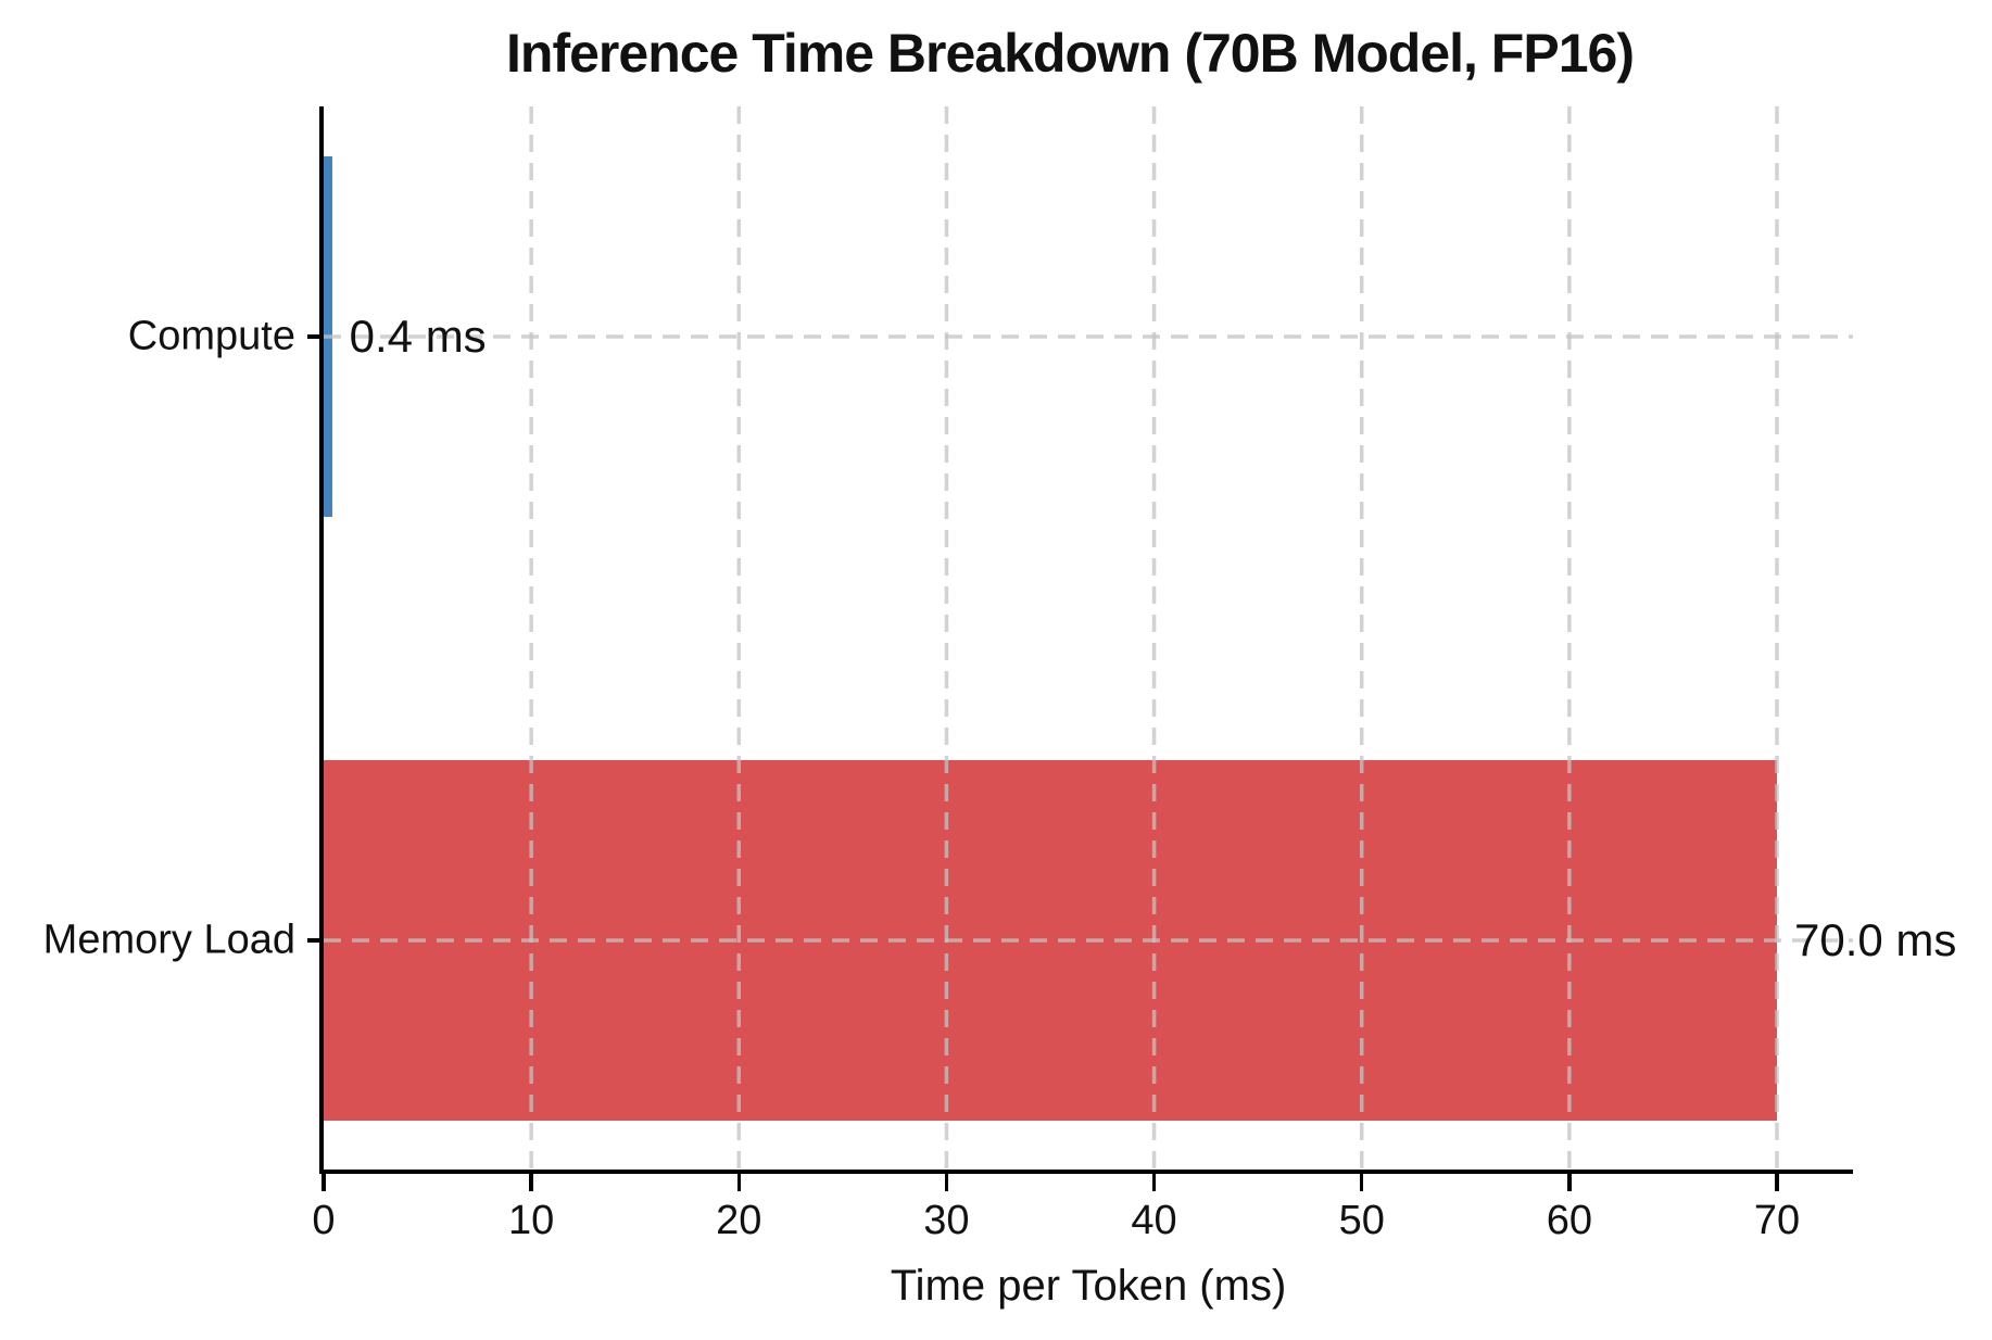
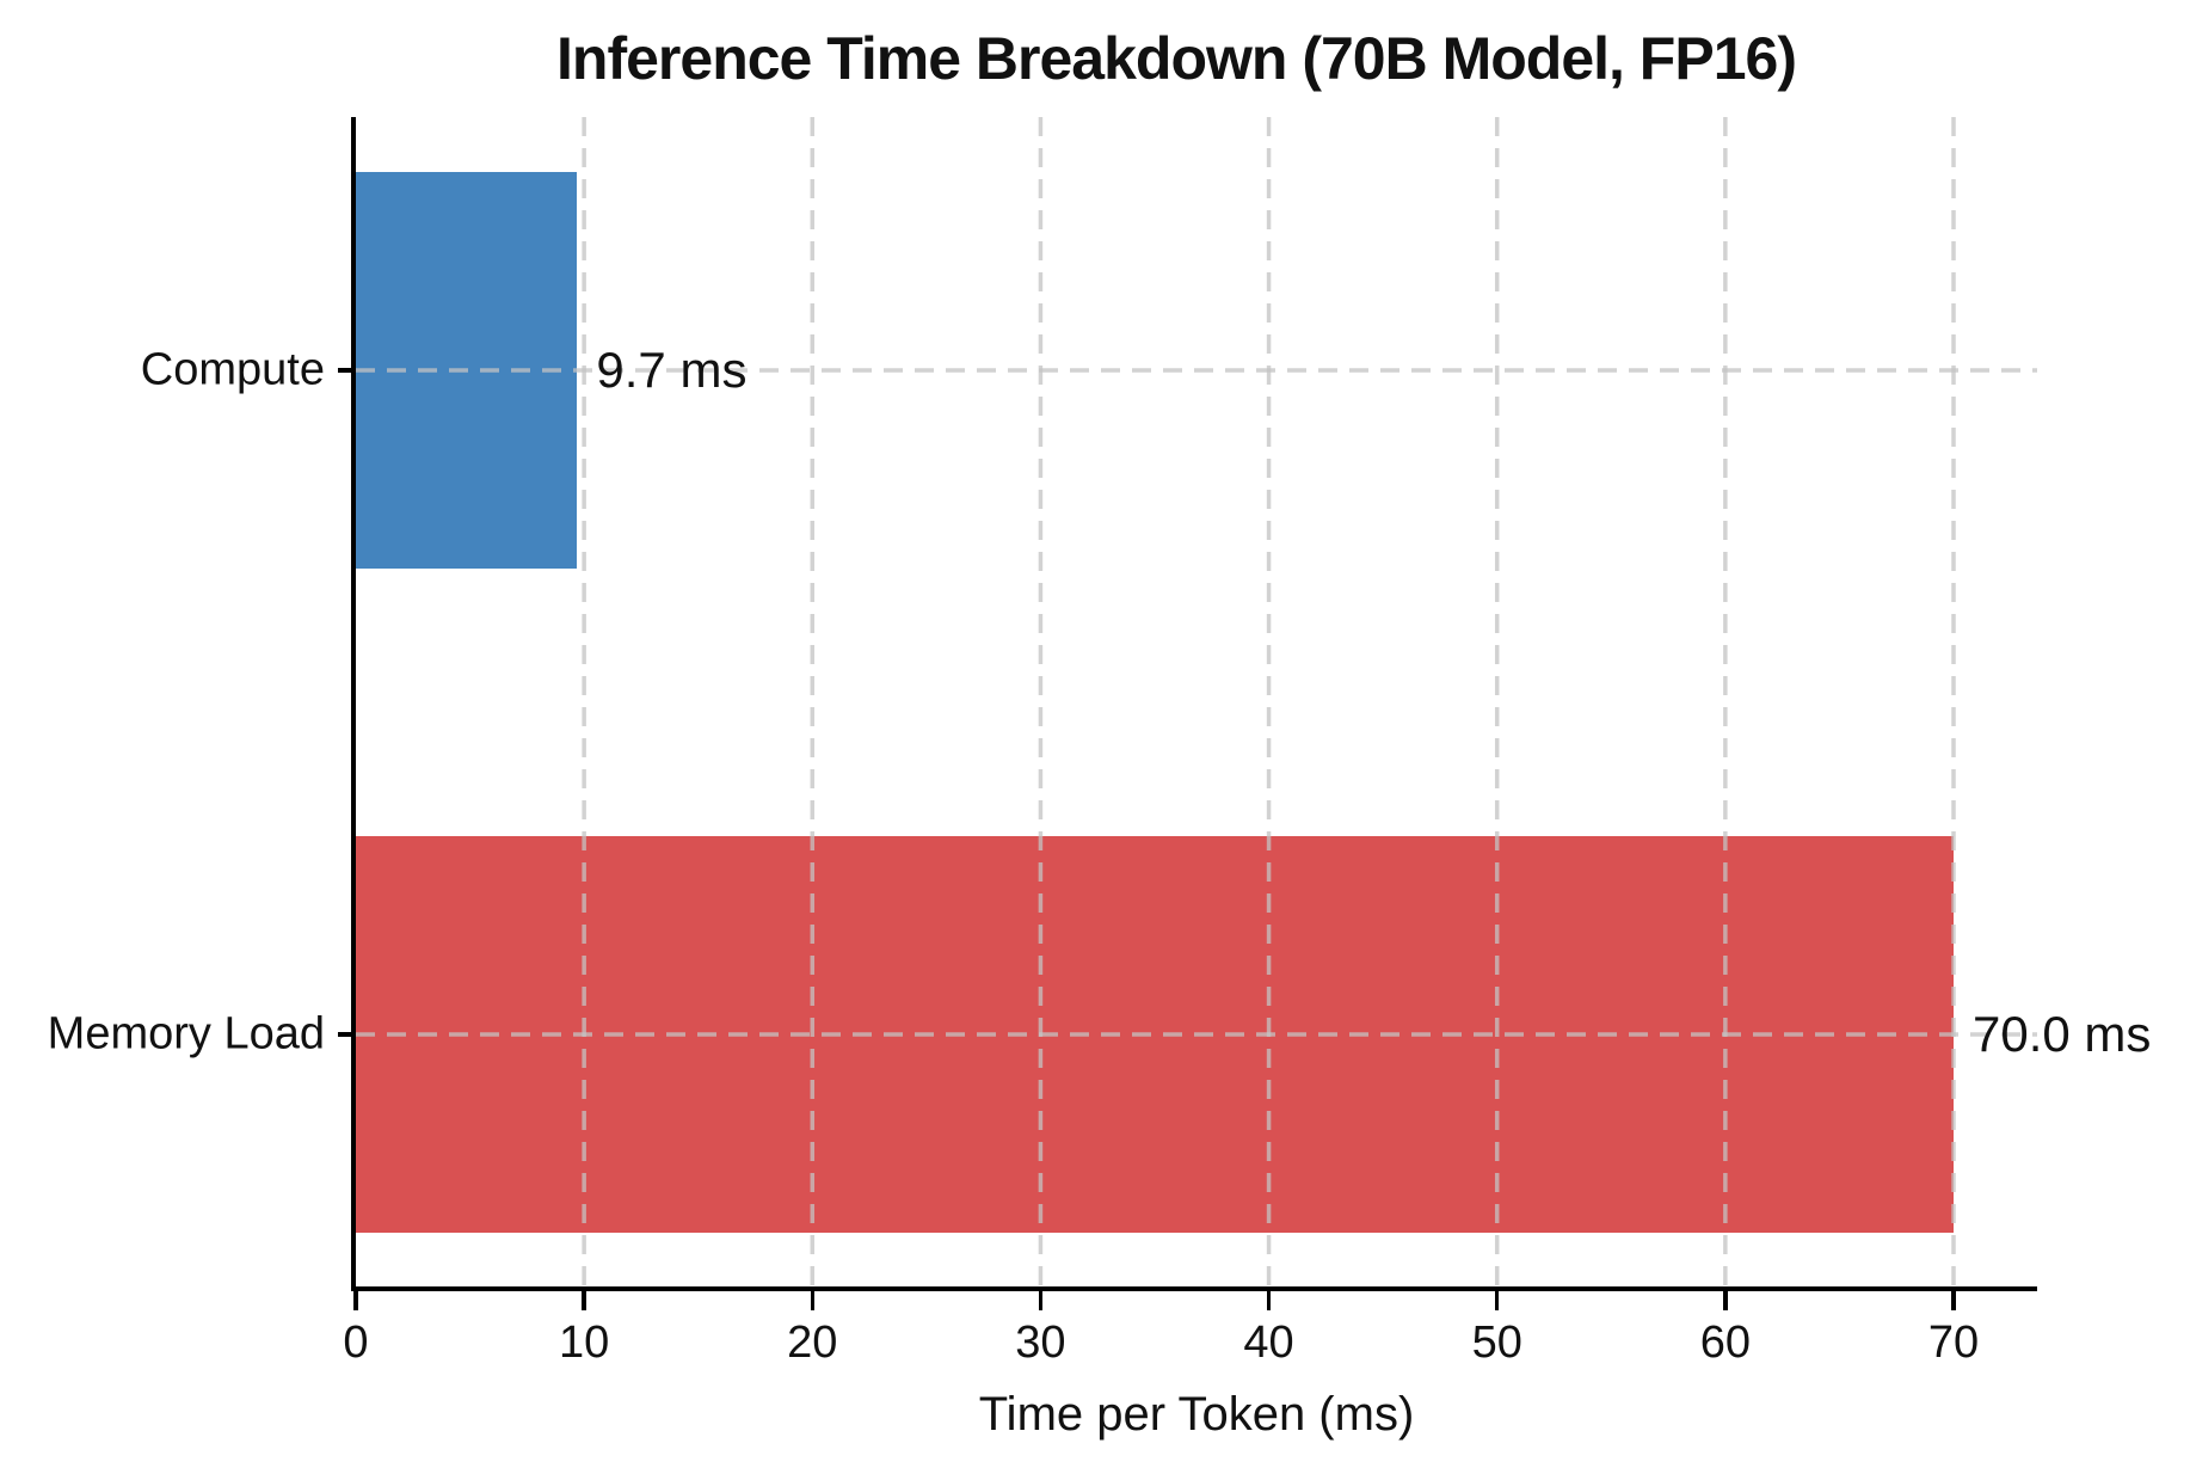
Compute: 0.4 -> 9.7
